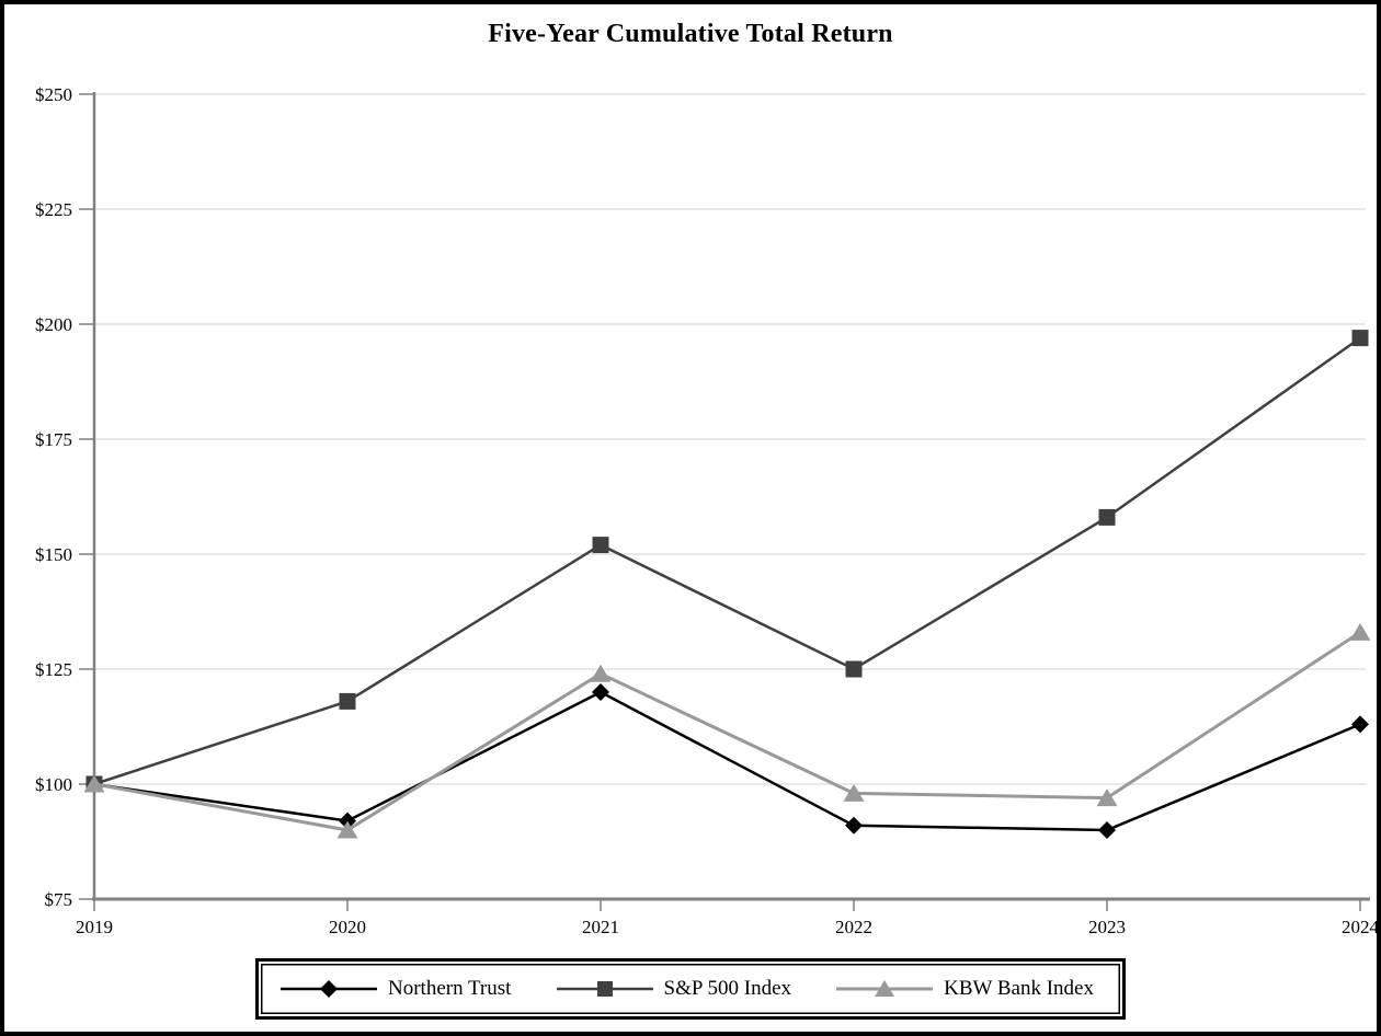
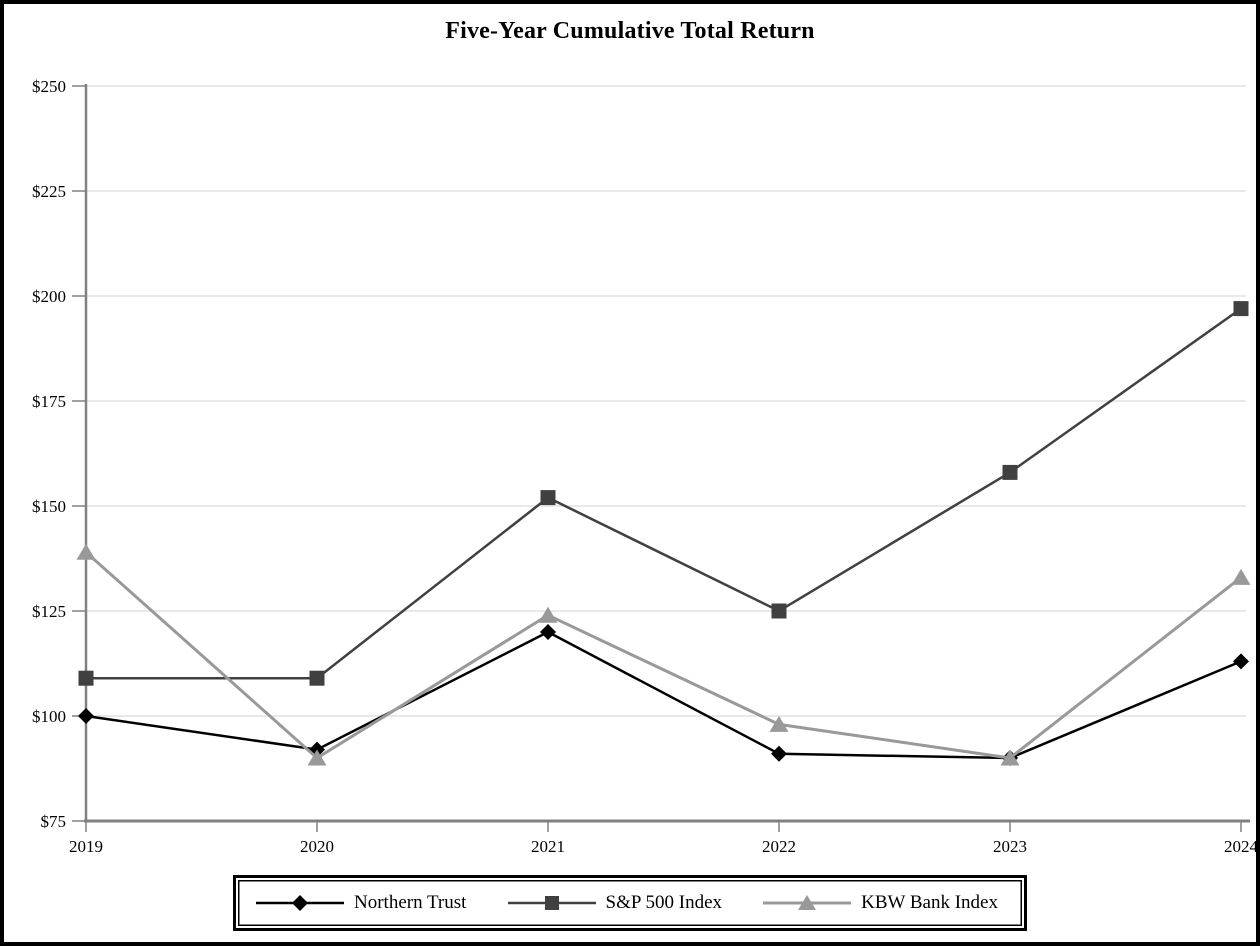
S&P 500 Index/2019: $100 -> $109
KBW Bank Index/2019: $100 -> $139
S&P 500 Index/2020: $118 -> $109
KBW Bank Index/2023: $97 -> $90
